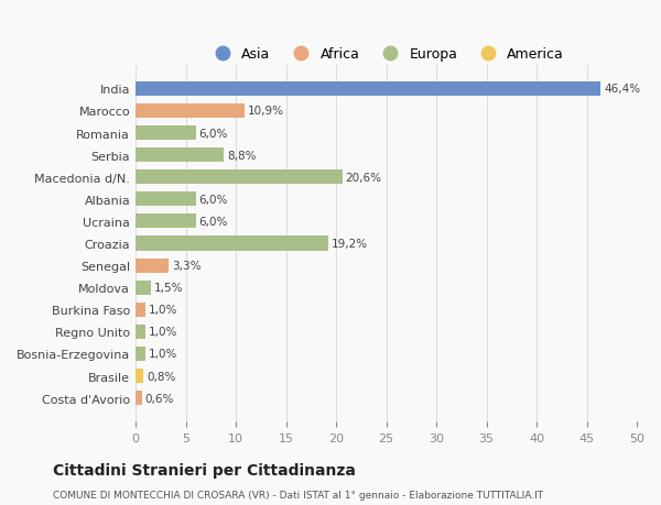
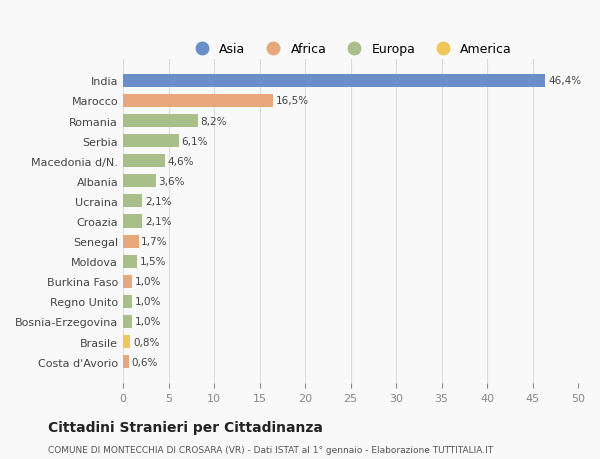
Marocco: 10,9% -> 16,5%
Romania: 6,0% -> 8,2%
Serbia: 8,8% -> 6,1%
Macedonia d/N.: 20,6% -> 4,6%
Albania: 6,0% -> 3,6%
Ucraina: 6,0% -> 2,1%
Croazia: 19,2% -> 2,1%
Senegal: 3,3% -> 1,7%
